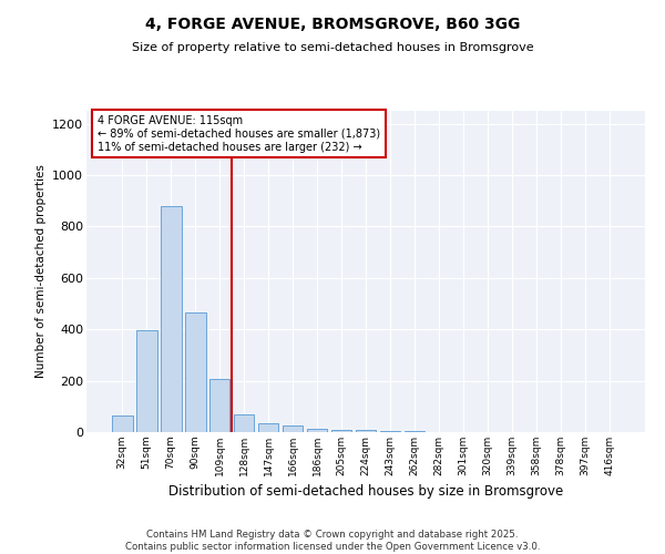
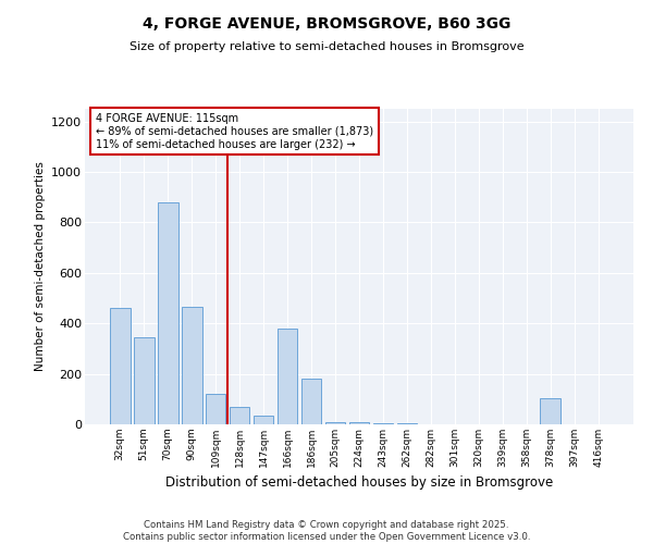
32sqm: 65 -> 460
51sqm: 395 -> 345
109sqm: 205 -> 120
166sqm: 25 -> 380
186sqm: 15 -> 180
378sqm: 1 -> 105
